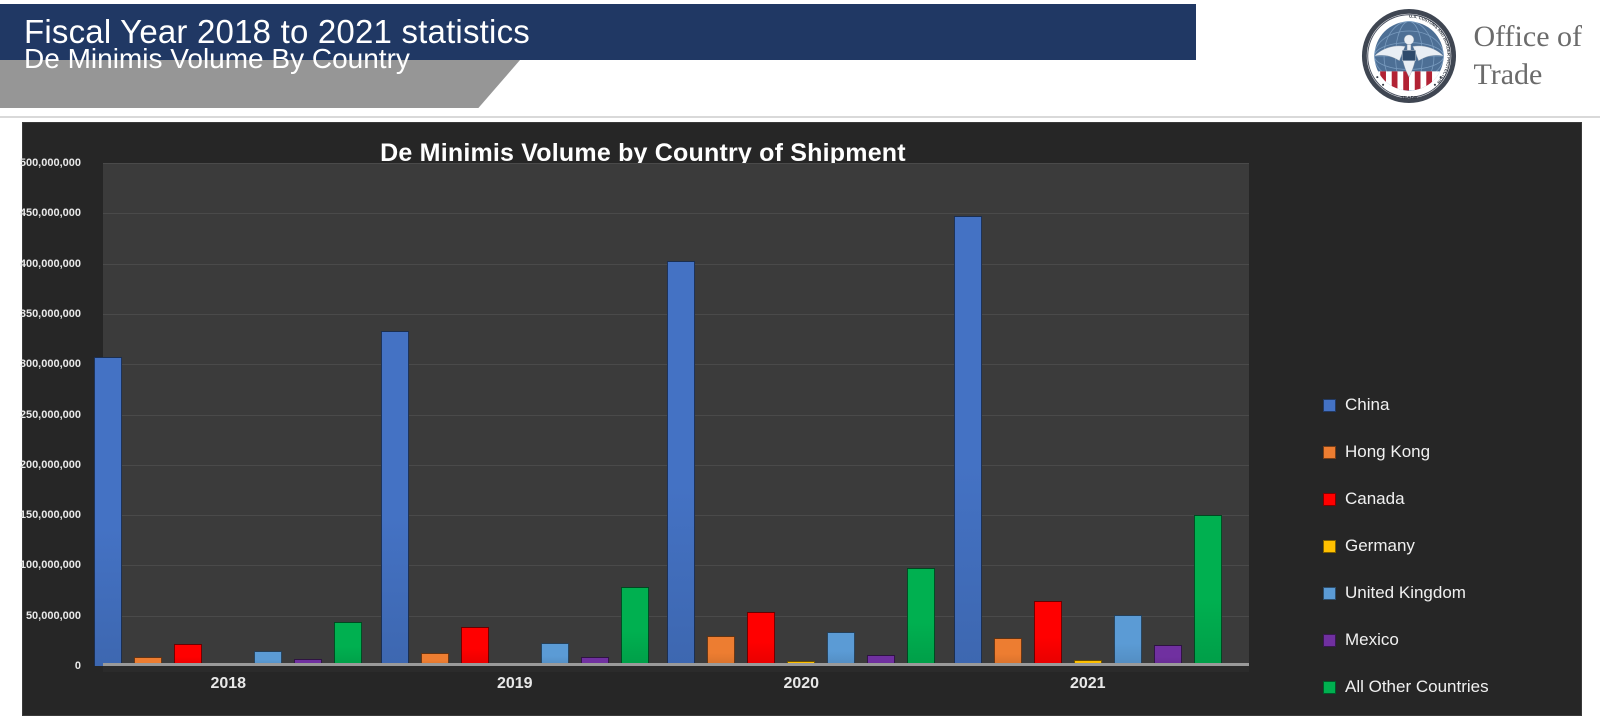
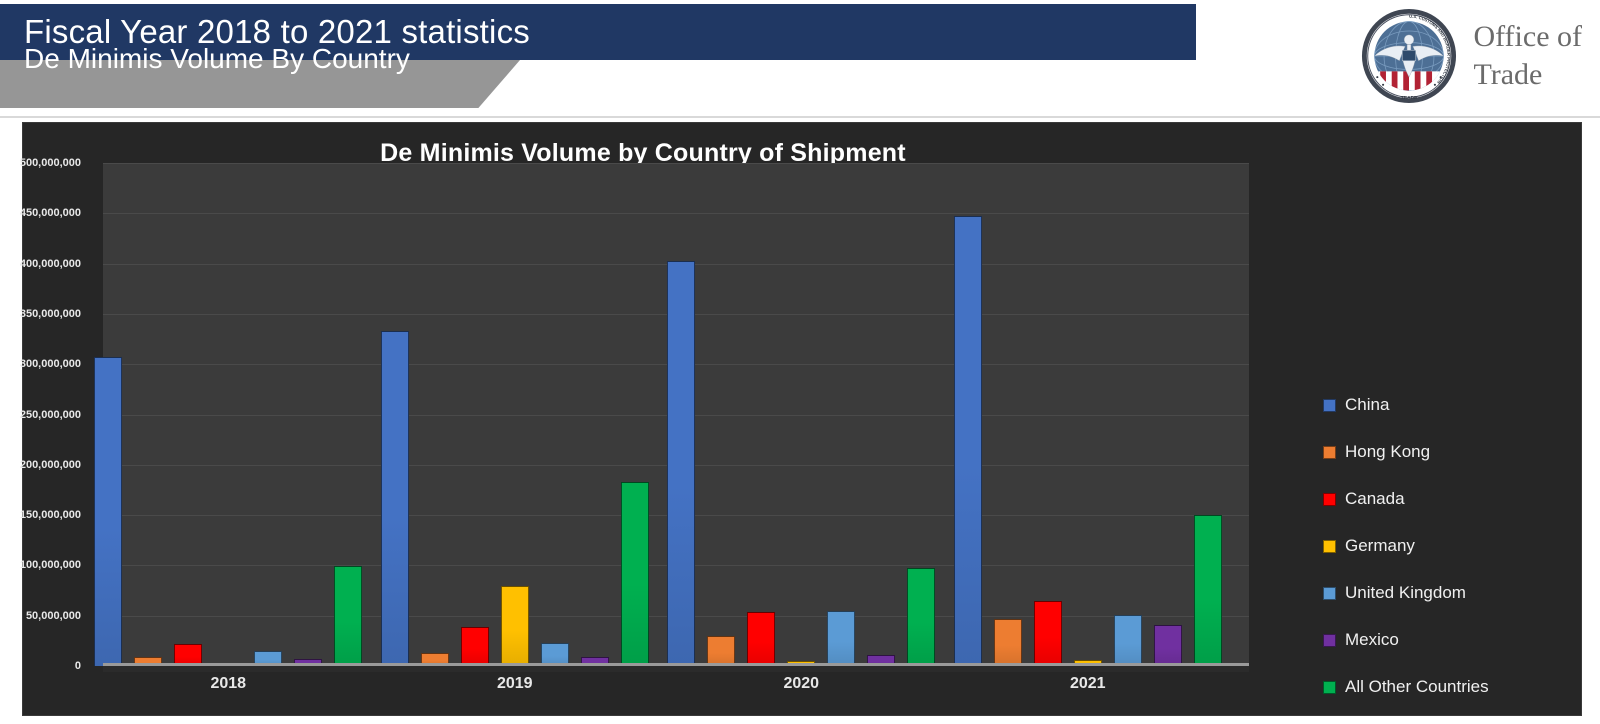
All Other Countries/2018: 44000000 -> 99000000
Germany/2019: 3000000 -> 80000000
All Other Countries/2019: 79000000 -> 183000000
United Kingdom/2020: 34000000 -> 55000000
Hong Kong/2021: 28000000 -> 47000000
Mexico/2021: 21000000 -> 41000000
